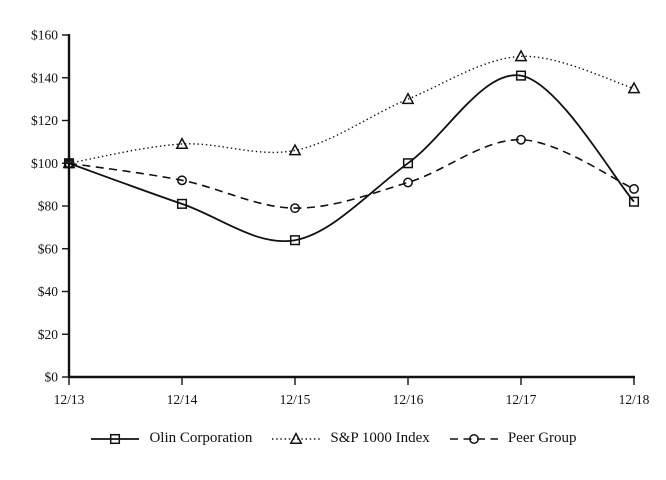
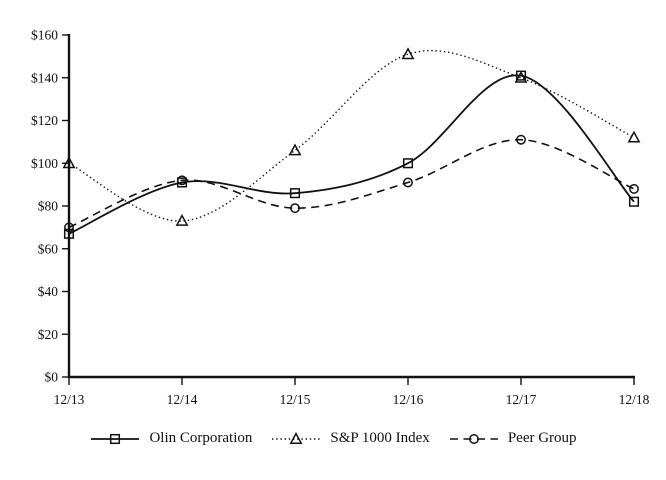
Olin Corporation/12/13: $100 -> $67
Peer Group/12/13: $100 -> $70
Olin Corporation/12/14: $81 -> $91
S&P 1000 Index/12/14: $109 -> $73
Olin Corporation/12/15: $64 -> $86
S&P 1000 Index/12/16: $130 -> $151
S&P 1000 Index/12/17: $150 -> $140
S&P 1000 Index/12/18: $135 -> $112
